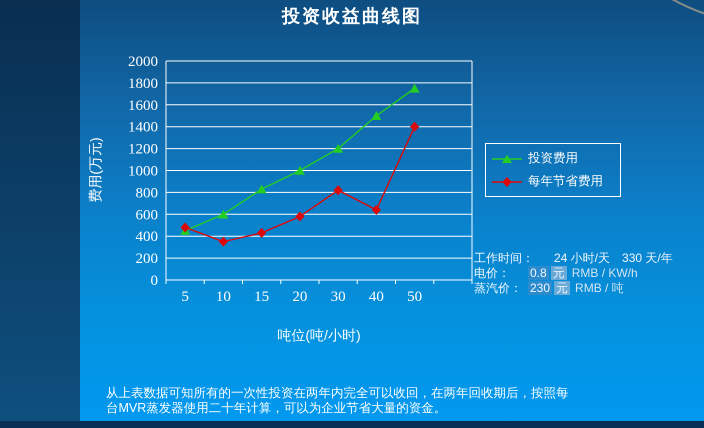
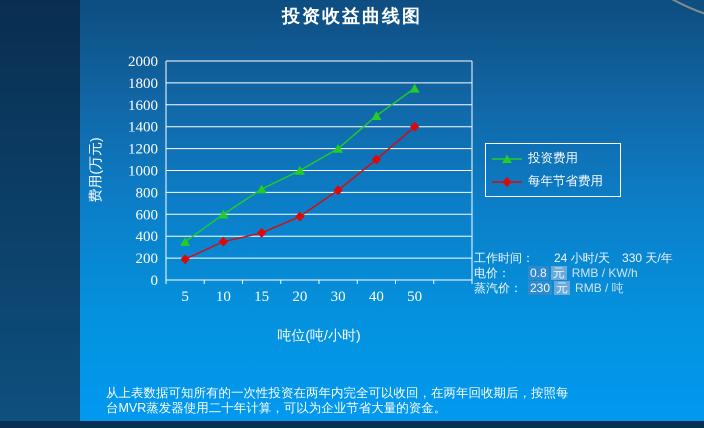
投资费用/5: 450 -> 350
每年节省费用/5: 480 -> 190
每年节省费用/40: 640 -> 1100
